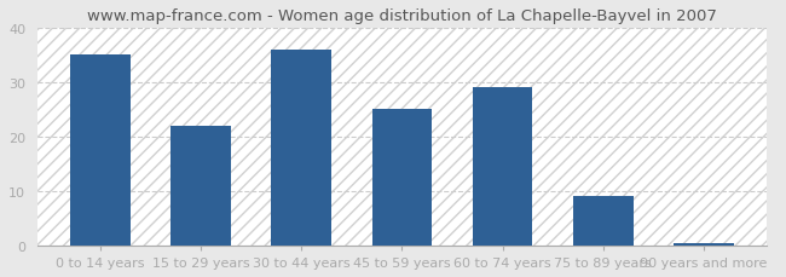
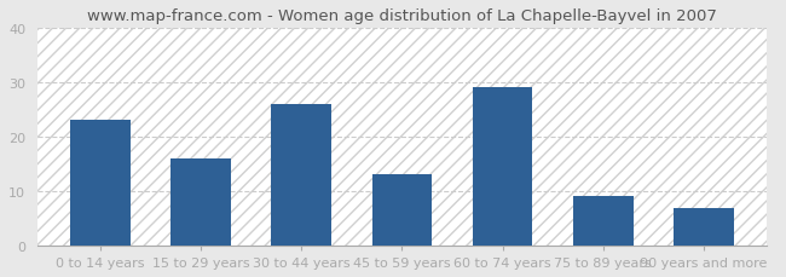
0 to 14 years: 35.0 -> 23.0
15 to 29 years: 22.0 -> 16.0
30 to 44 years: 36.0 -> 26.0
45 to 59 years: 25.0 -> 13.0
90 years and more: 0.5 -> 7.0
